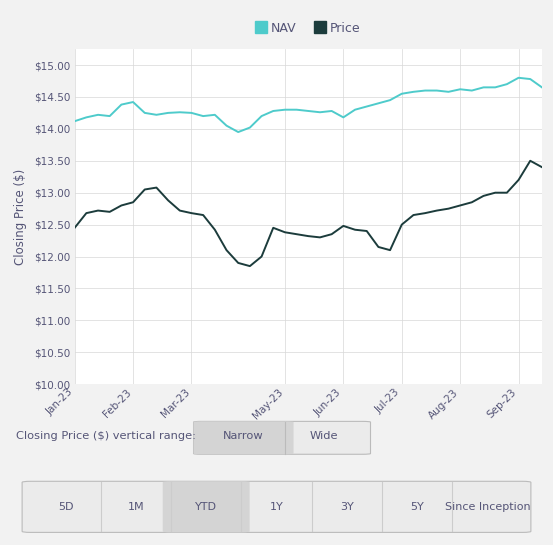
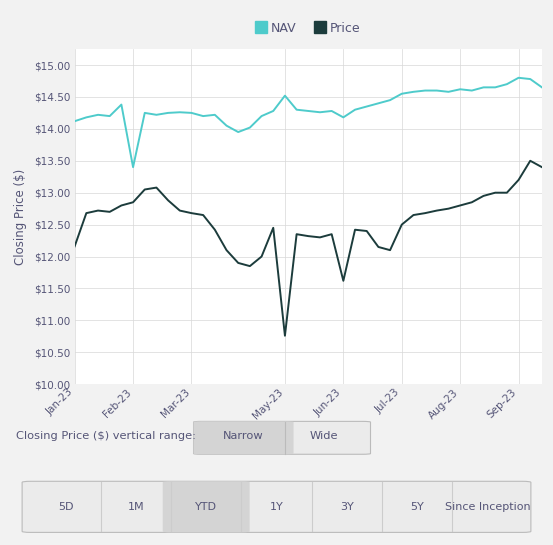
Price/Jan-23: $12.45 -> $12.16
NAV/Feb-23: $14.42 -> $13.40
NAV/May-23: $14.30 -> $14.52
Price/May-23: $12.38 -> $10.76
Price/Jun-23: $12.48 -> $11.62
